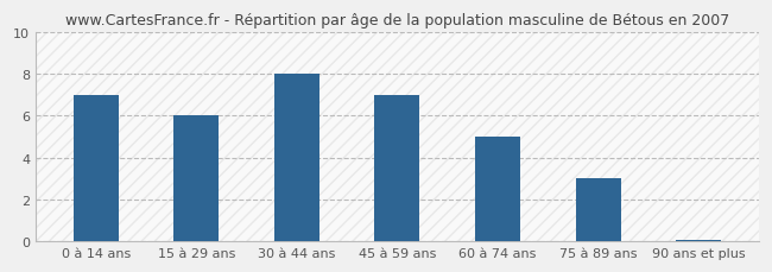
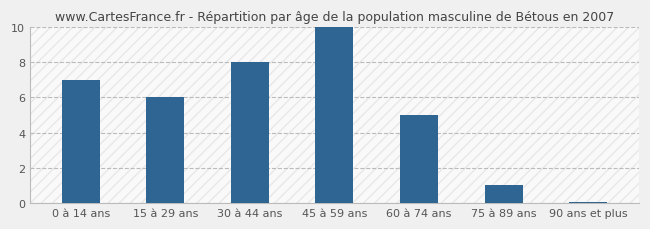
45 à 59 ans: 7.0 -> 10.0
75 à 89 ans: 3.0 -> 1.0
